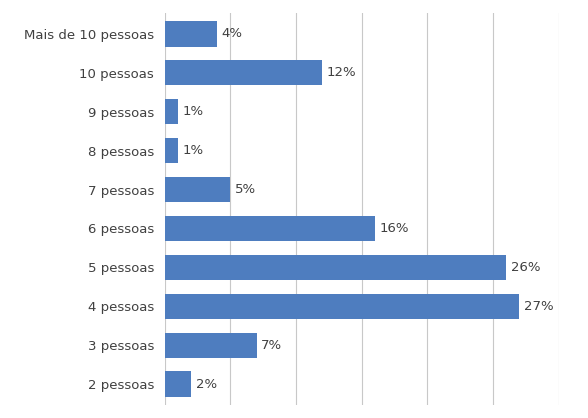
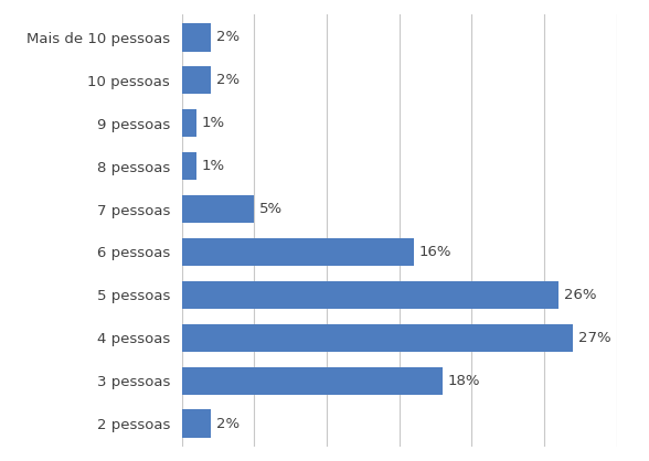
Mais de 10 pessoas: 4% -> 2%
10 pessoas: 12% -> 2%
3 pessoas: 7% -> 18%
